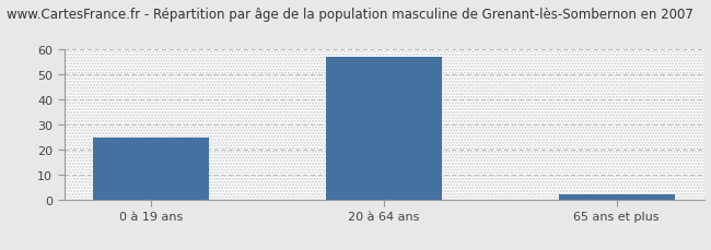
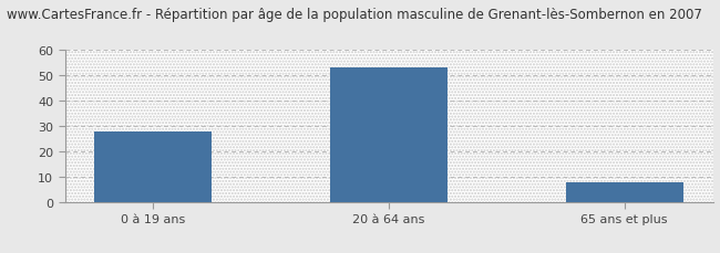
0 à 19 ans: 25 -> 28
20 à 64 ans: 57 -> 53
65 ans et plus: 2 -> 8
